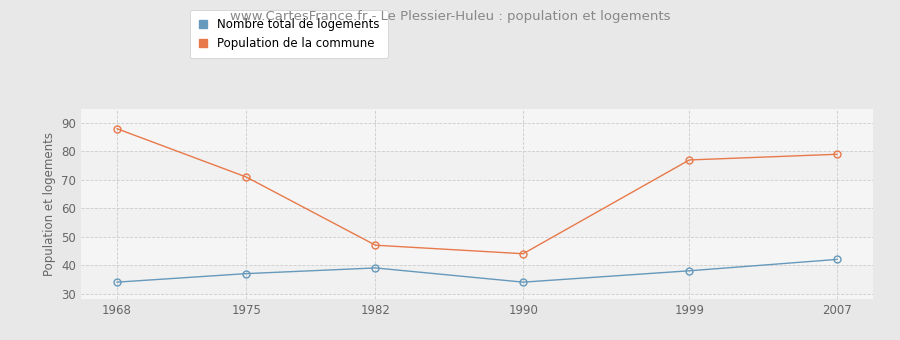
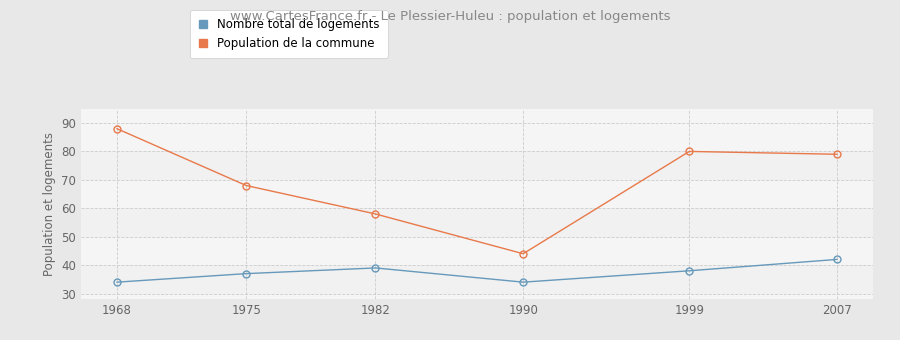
Population de la commune/1975: 71 -> 68
Population de la commune/1982: 47 -> 58
Population de la commune/1999: 77 -> 80
